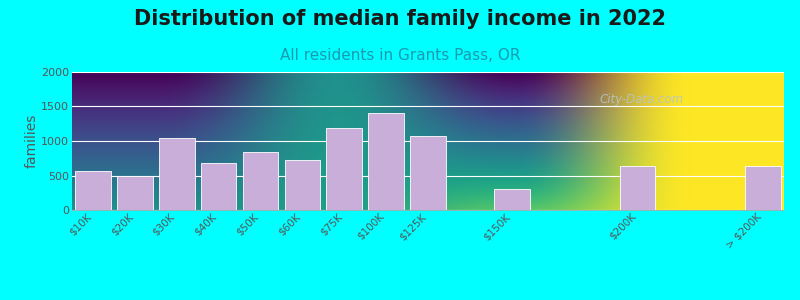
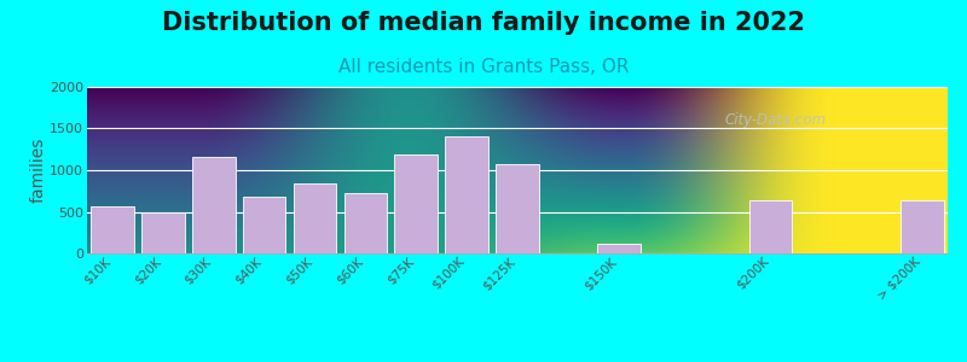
$30K: 1040 -> 1160
$150K: 300 -> 120
